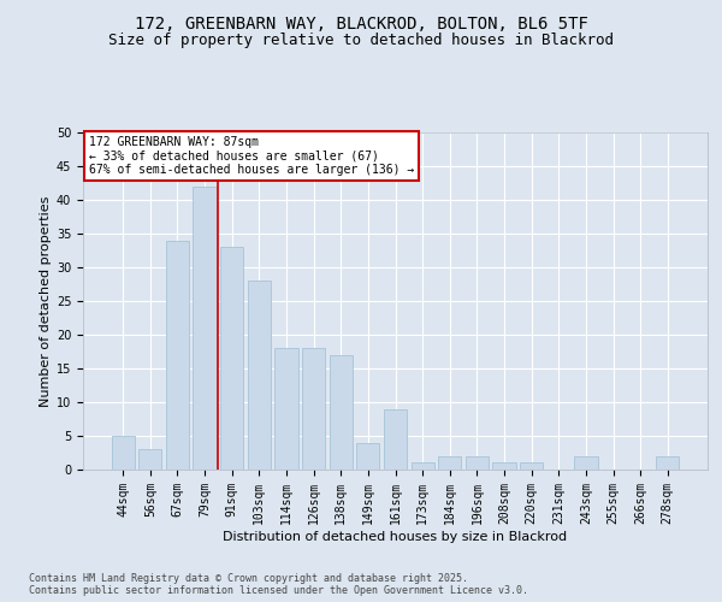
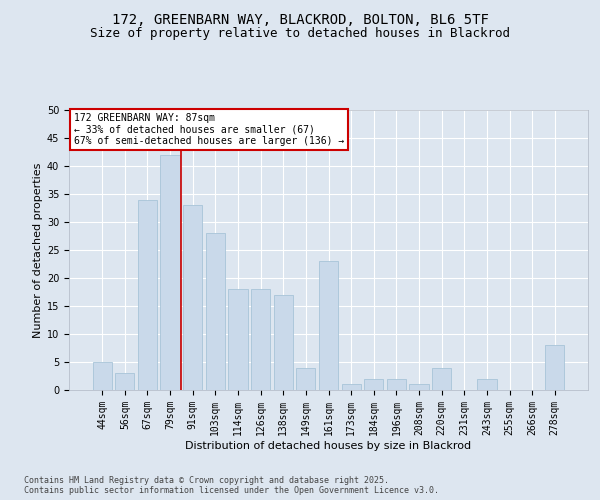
161sqm: 9 -> 23
220sqm: 1 -> 4
278sqm: 2 -> 8
